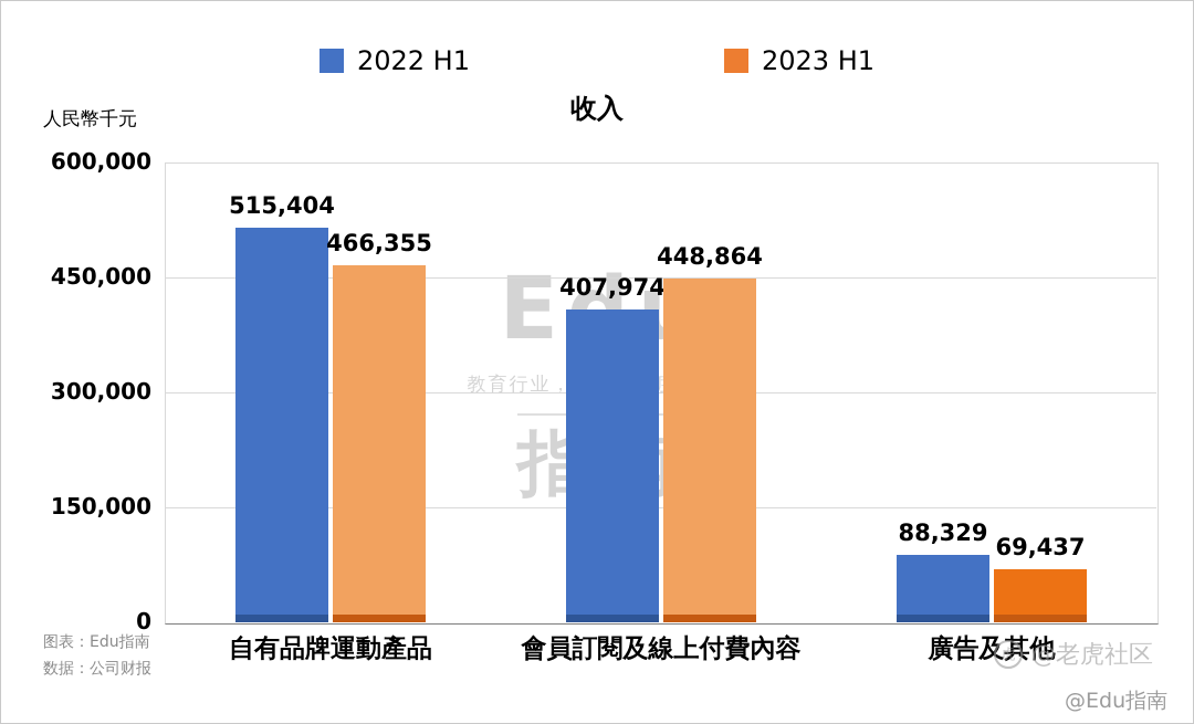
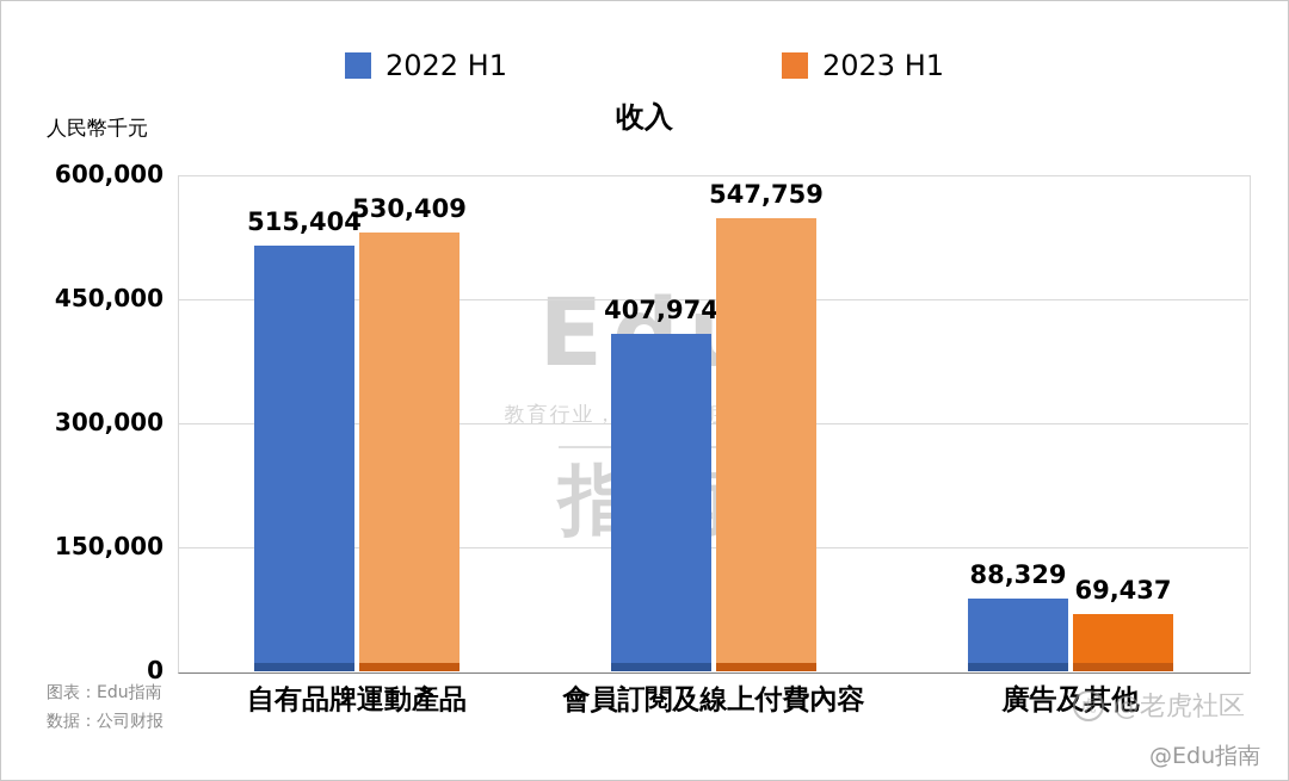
2023 H1/自有品牌運動產品: 466,355 -> 530,409
2023 H1/會員訂閱及線上付費內容: 448,864 -> 547,759
